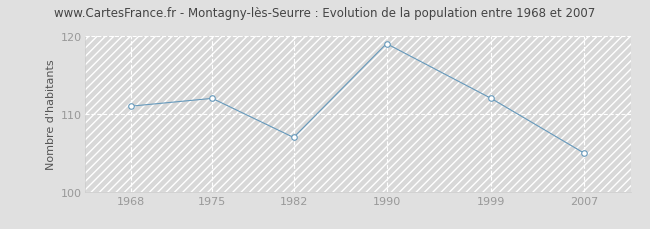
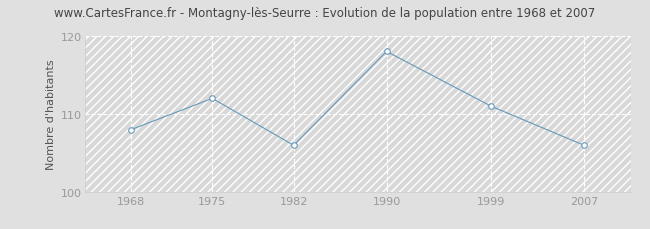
1968: 111 -> 108
1982: 107 -> 106
1990: 119 -> 118
1999: 112 -> 111
2007: 105 -> 106
